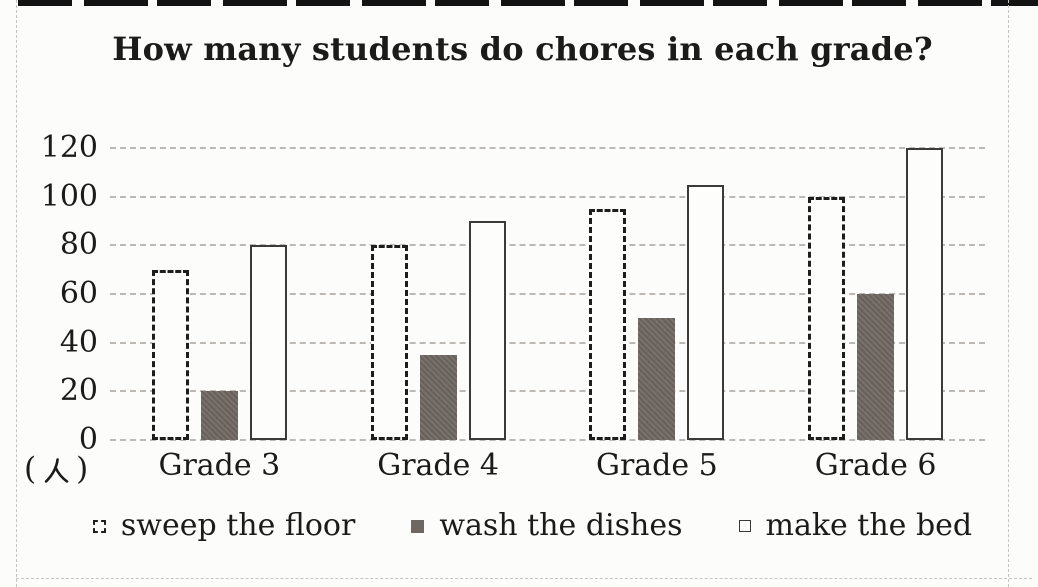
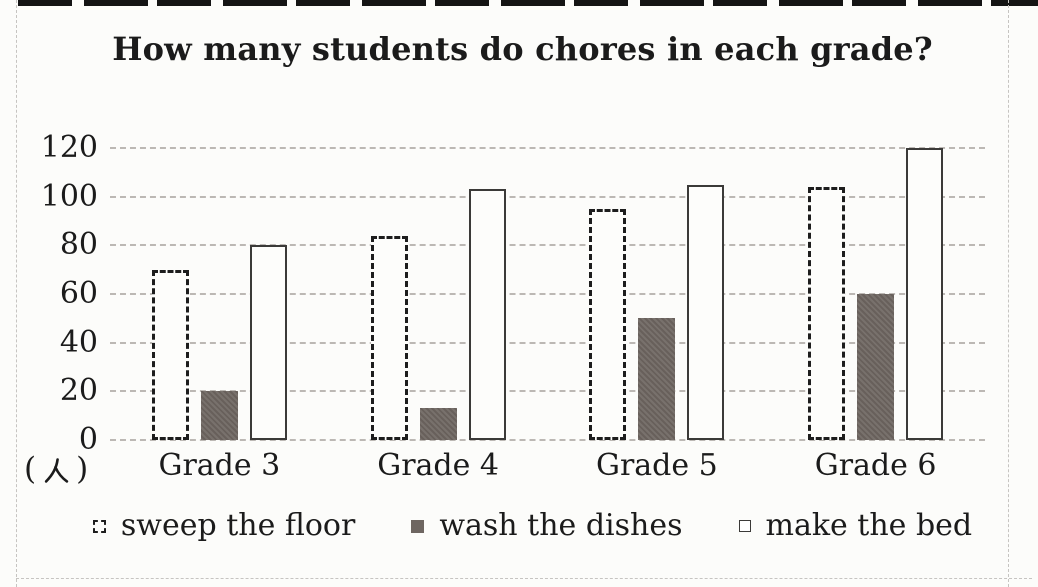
sweep the floor/Grade 4: 80 -> 84
wash the dishes/Grade 4: 35 -> 13
make the bed/Grade 4: 90 -> 103
sweep the floor/Grade 6: 100 -> 104
